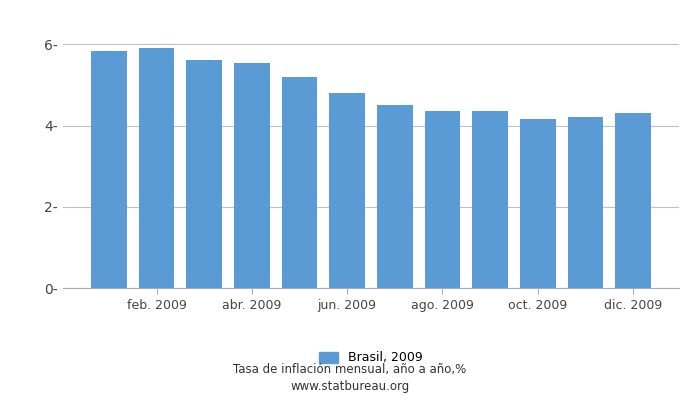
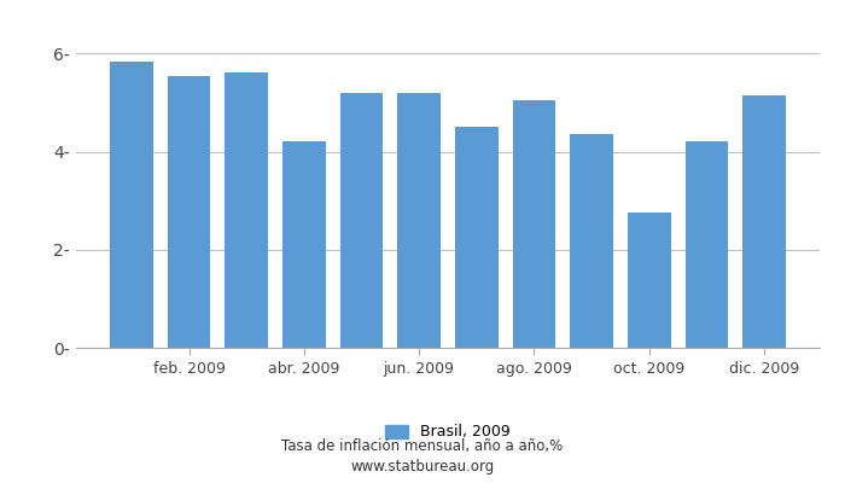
feb. 2009: 5.90- -> 5.55-
abr. 2009: 5.53- -> 4.20-
jun. 2009: 4.80- -> 5.20-
ago. 2009: 4.36- -> 5.05-
oct. 2009: 4.17- -> 2.75-
dic. 2009: 4.31- -> 5.15-
